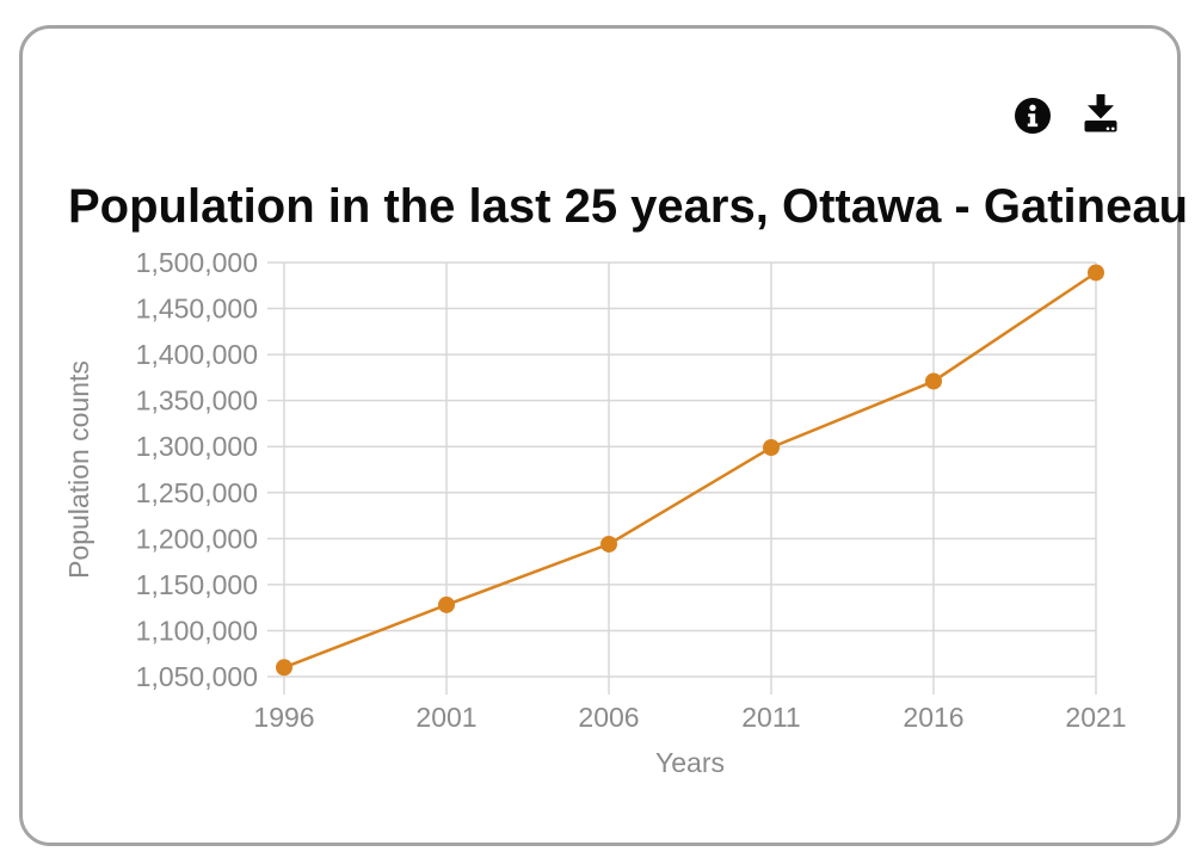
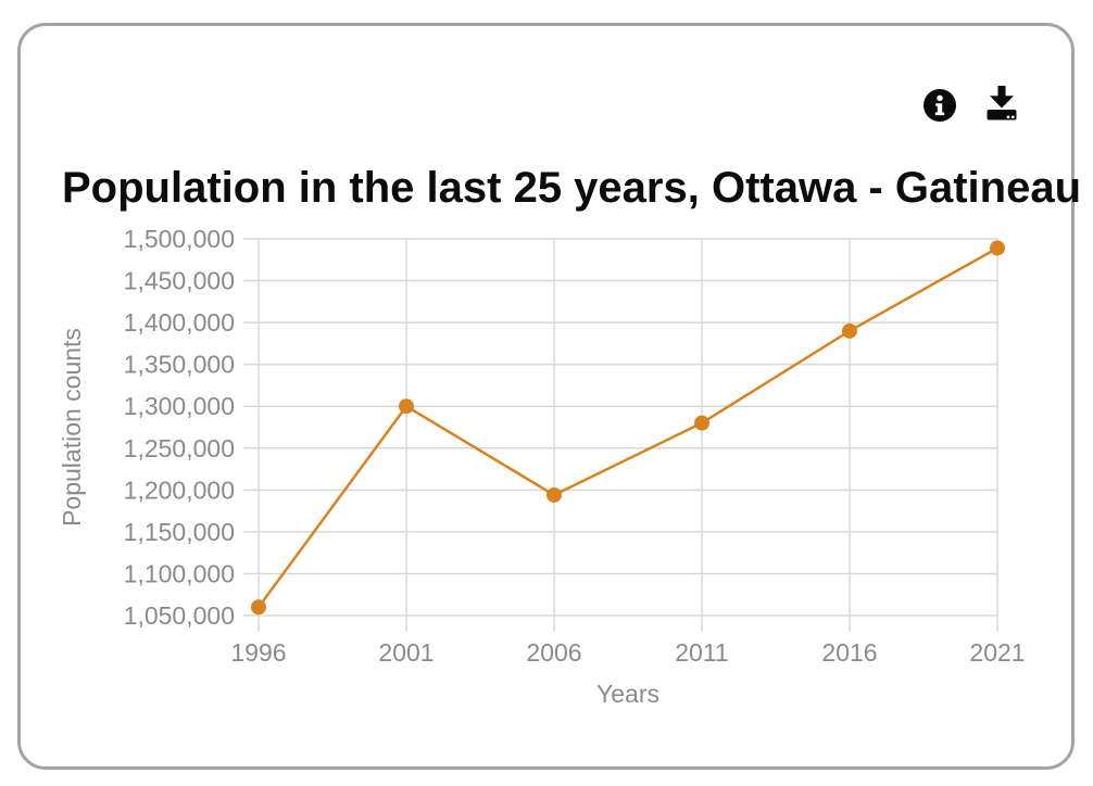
2001: 1130000 -> 1300000
2011: 1300000 -> 1280000
2016: 1370000 -> 1390000
